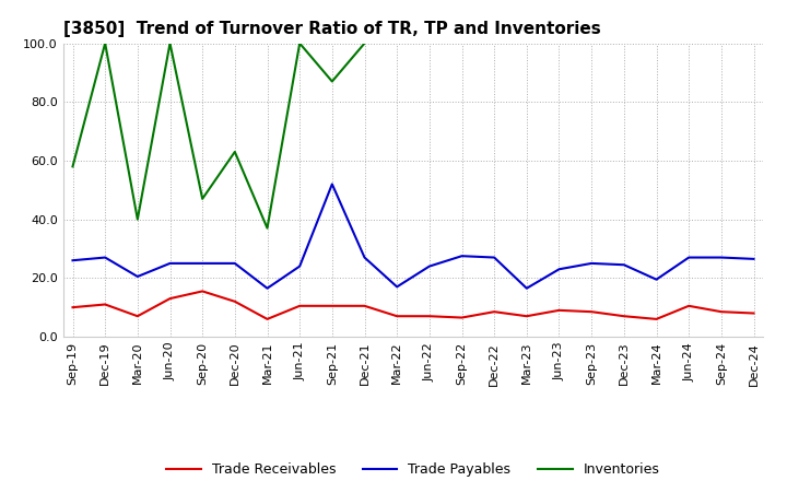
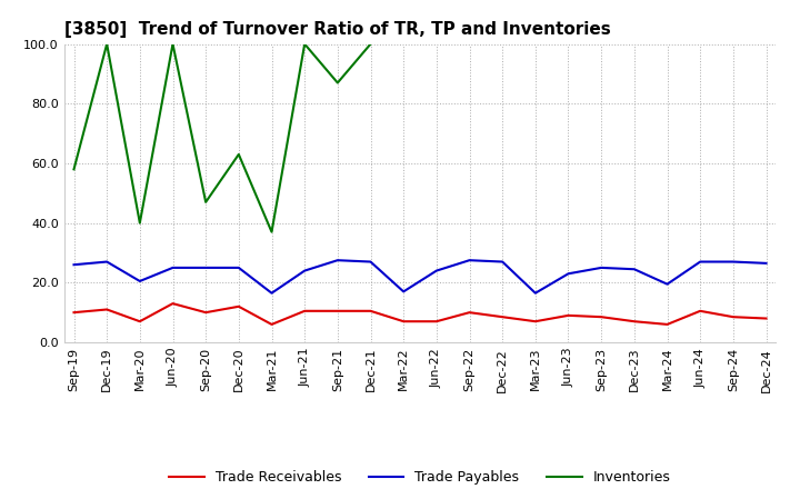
Trade Receivables/Sep-20: 15.5 -> 10.0
Trade Payables/Sep-21: 52.0 -> 27.5
Trade Receivables/Sep-22: 6.5 -> 10.0
